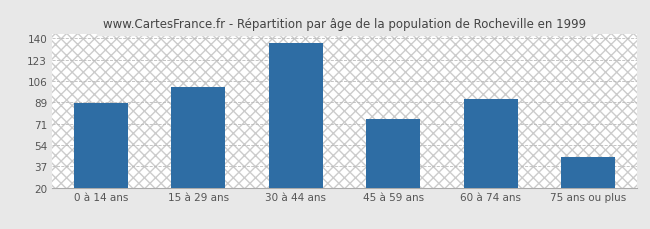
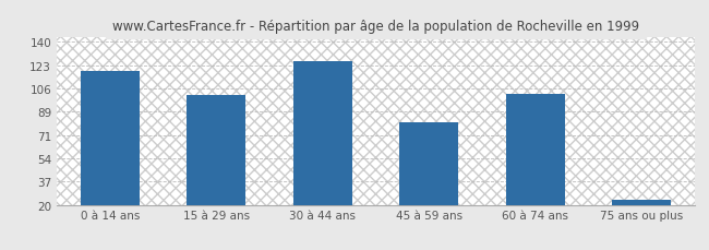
0 à 14 ans: 88 -> 119
30 à 44 ans: 136 -> 126
45 à 59 ans: 75 -> 81
60 à 74 ans: 91 -> 102
75 ans ou plus: 45 -> 24
